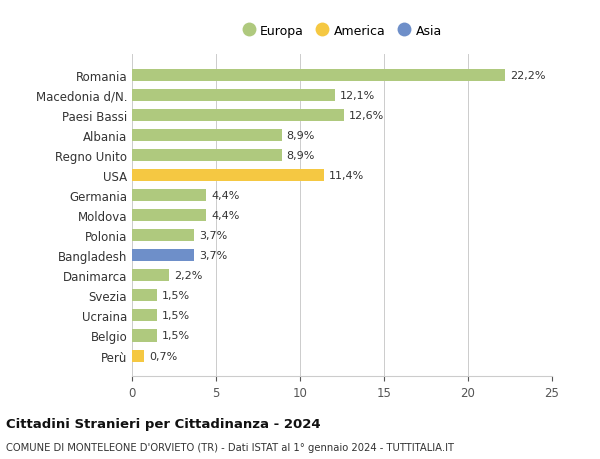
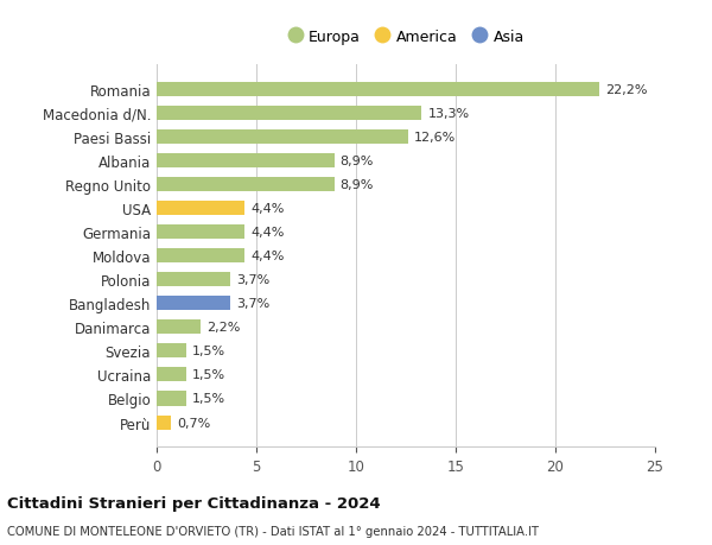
Macedonia d/N.: 12,1% -> 13,3%
USA: 11,4% -> 4,4%
